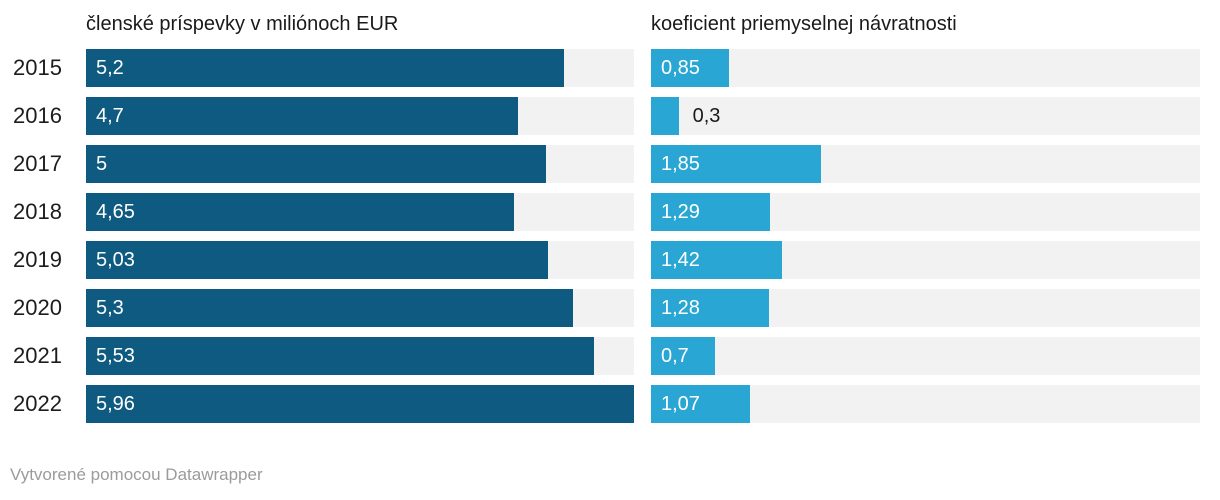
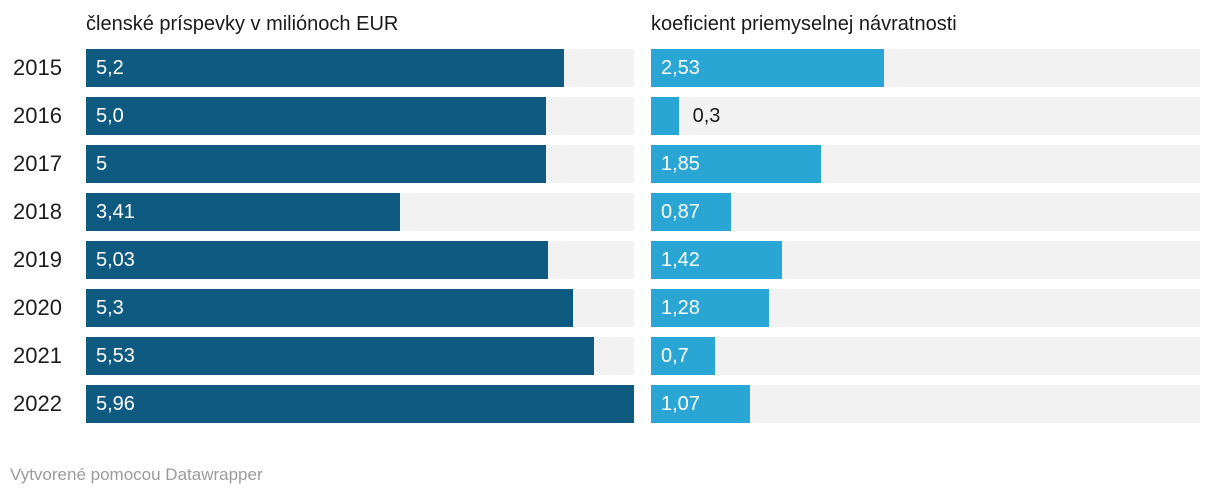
koeficient priemyselnej návratnosti/2015: 0,85 -> 2,53
členské príspevky v miliónoch EUR/2016: 4,7 -> 5,0
členské príspevky v miliónoch EUR/2018: 4,65 -> 3,41
koeficient priemyselnej návratnosti/2018: 1,29 -> 0,87
